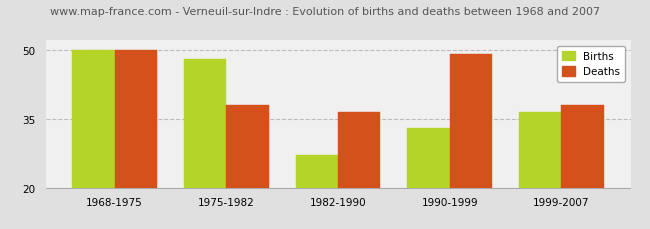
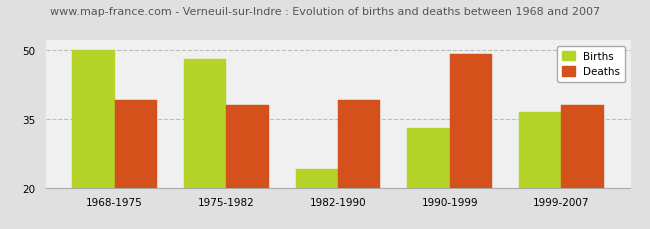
Deaths/1968-1975: 50.0 -> 39.0
Births/1982-1990: 27.0 -> 24.0
Deaths/1982-1990: 36.5 -> 39.0
